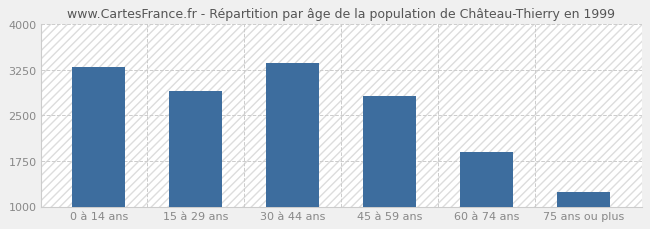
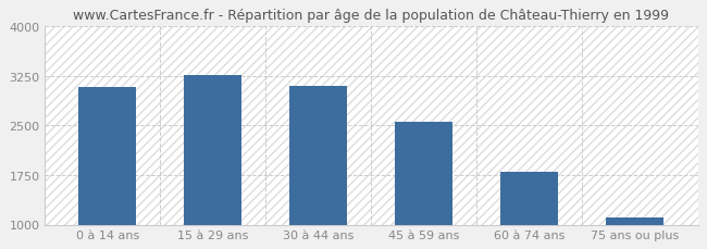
0 à 14 ans: 3300 -> 3090
15 à 29 ans: 2900 -> 3260
30 à 44 ans: 3360 -> 3100
45 à 59 ans: 2820 -> 2550
60 à 74 ans: 1900 -> 1800
75 ans ou plus: 1240 -> 1100
